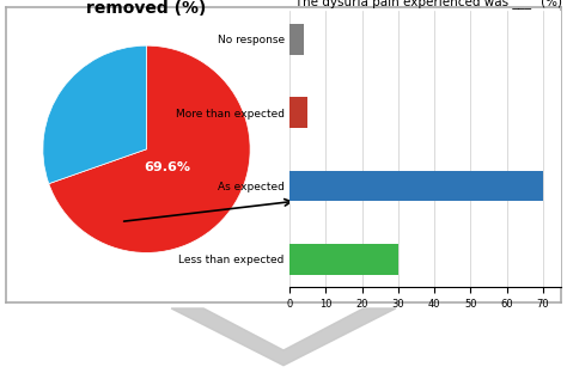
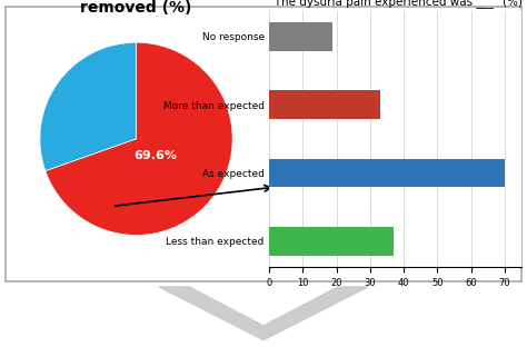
No response: 4 -> 19
More than expected: 5 -> 33
Less than expected: 30 -> 37
